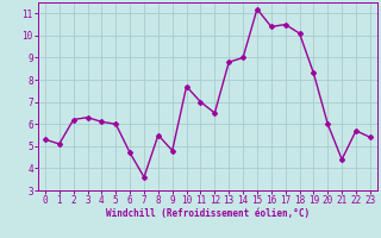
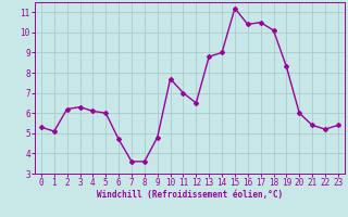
8: 5.5 -> 3.6
21: 4.4 -> 5.4
22: 5.7 -> 5.2
